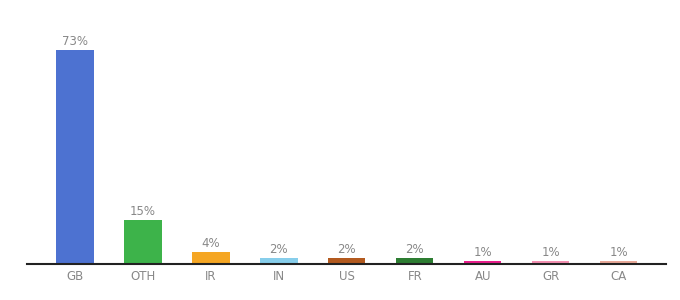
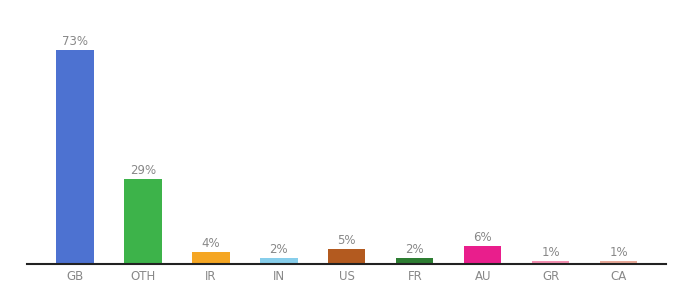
OTH: 15% -> 29%
US: 2% -> 5%
AU: 1% -> 6%
